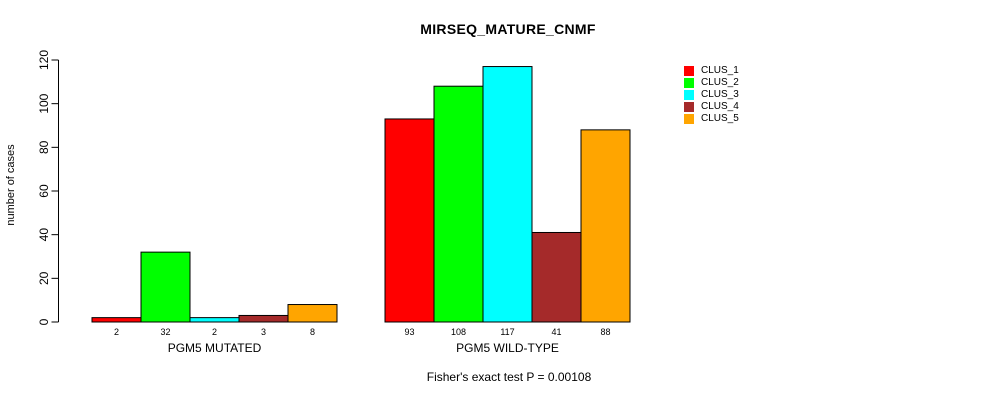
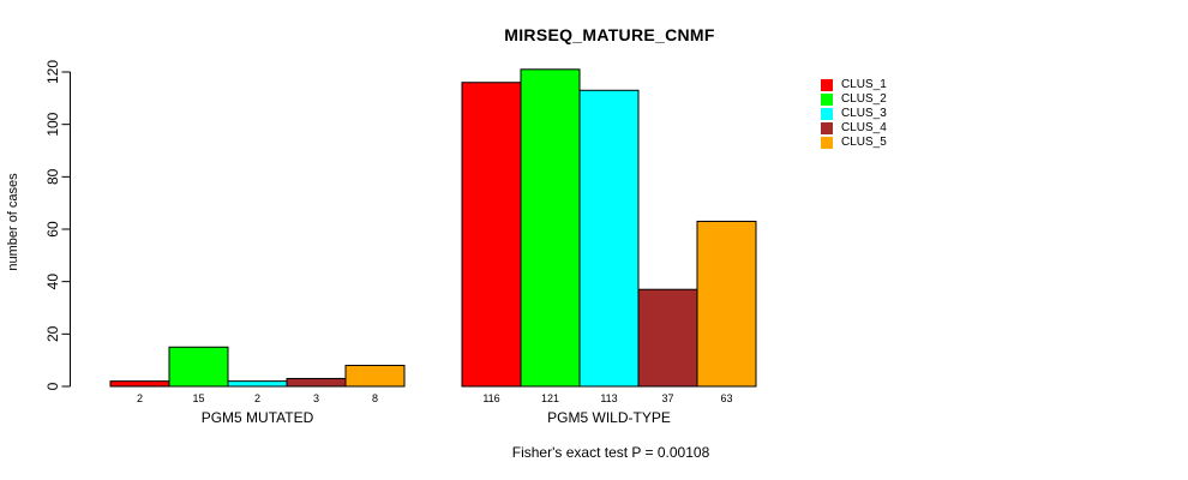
CLUS_2/PGM5 MUTATED: 32 -> 15
CLUS_1/PGM5 WILD-TYPE: 93 -> 116
CLUS_2/PGM5 WILD-TYPE: 108 -> 121
CLUS_3/PGM5 WILD-TYPE: 117 -> 113
CLUS_4/PGM5 WILD-TYPE: 41 -> 37
CLUS_5/PGM5 WILD-TYPE: 88 -> 63
